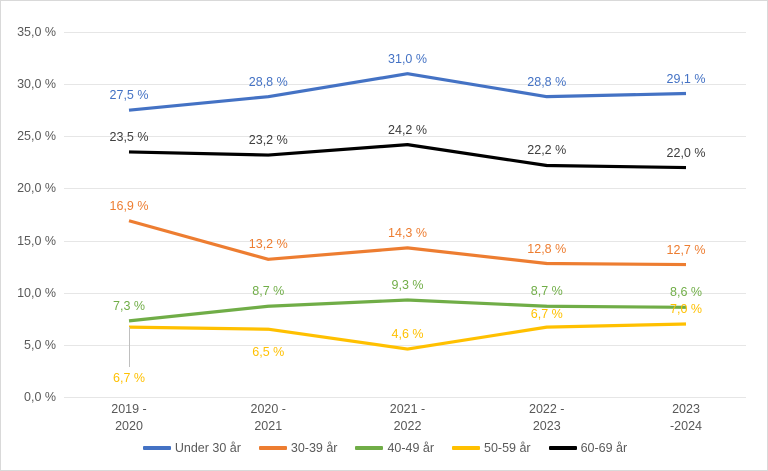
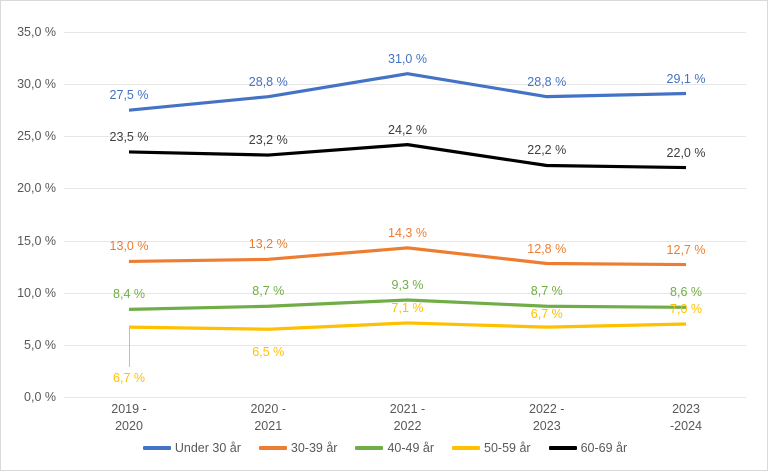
30-39 år/2019 - 2020: 16,9 -> 13,0
40-49 år/2019 - 2020: 7,3 -> 8,4
50-59 år/2021 - 2022: 4,6 -> 7,1
